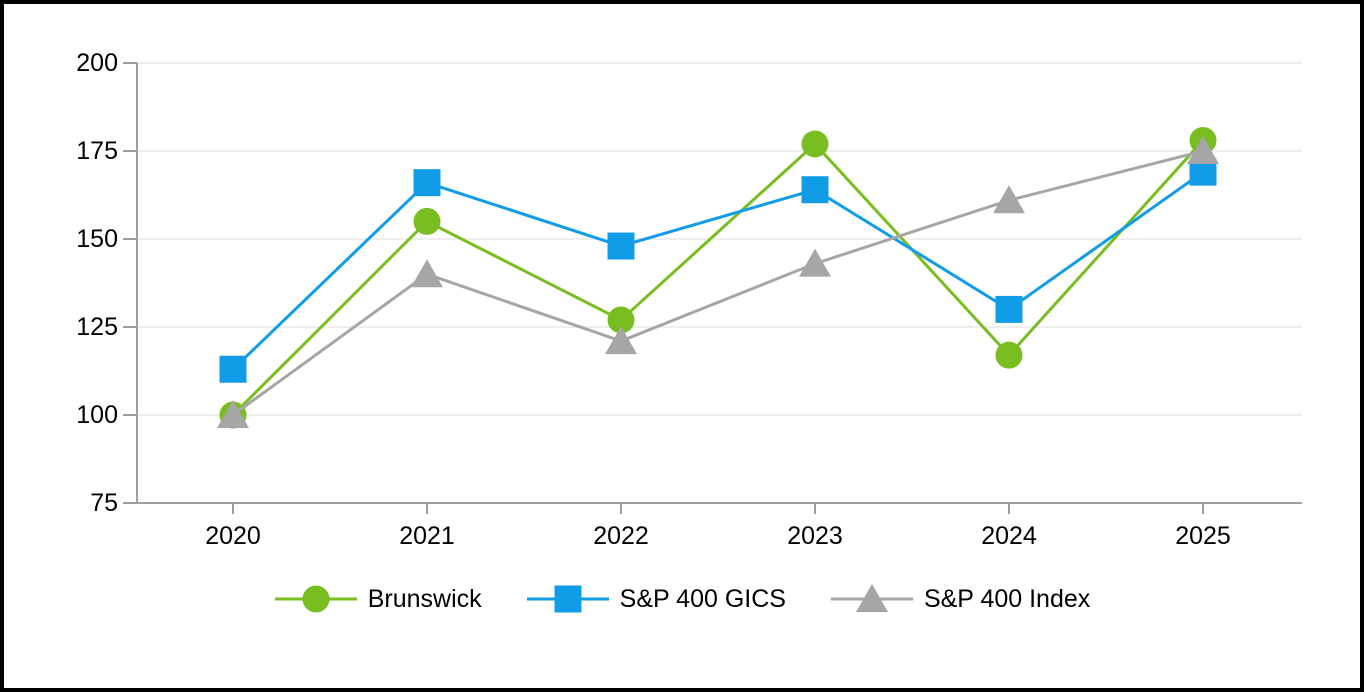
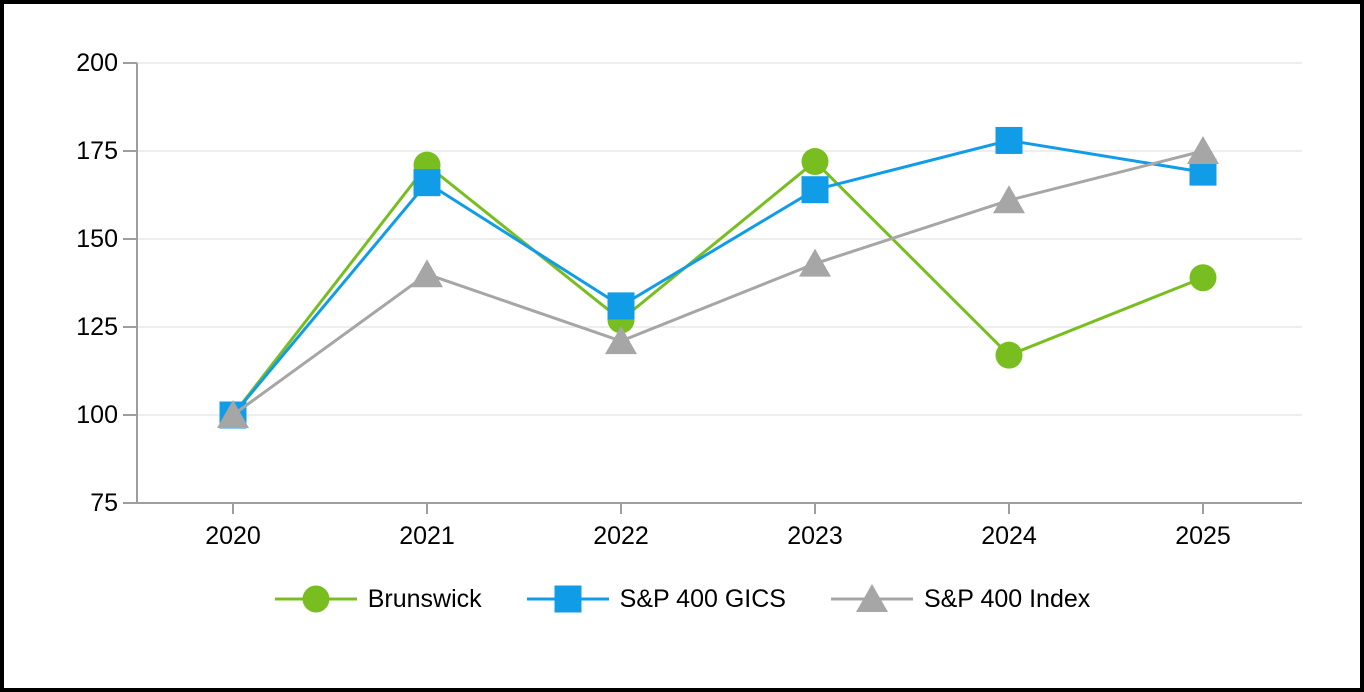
S&P 400 GICS/2020: 113 -> 100
Brunswick/2021: 155 -> 171
S&P 400 GICS/2022: 148 -> 131
Brunswick/2023: 177 -> 172
S&P 400 GICS/2024: 130 -> 178
Brunswick/2025: 178 -> 139
